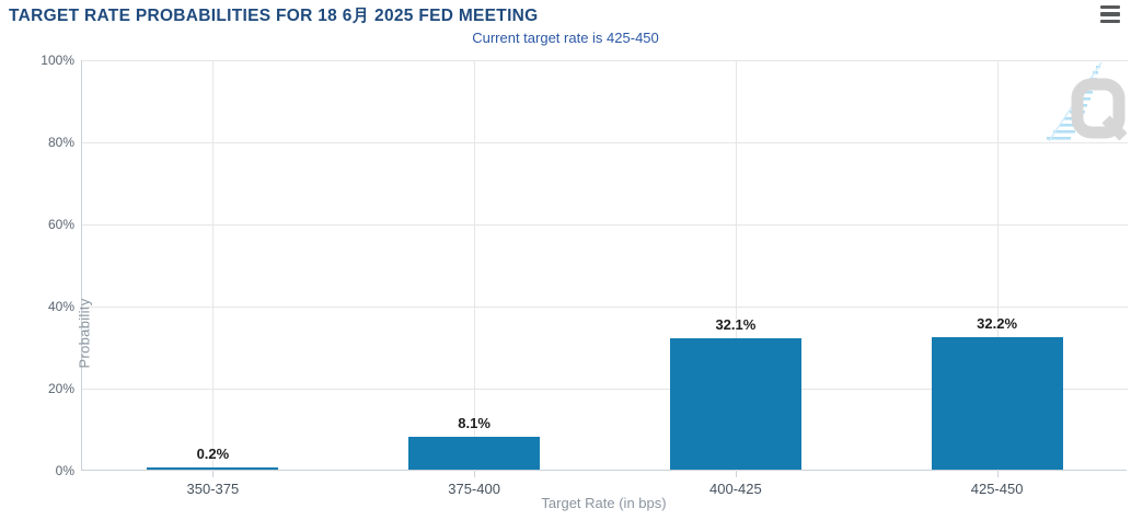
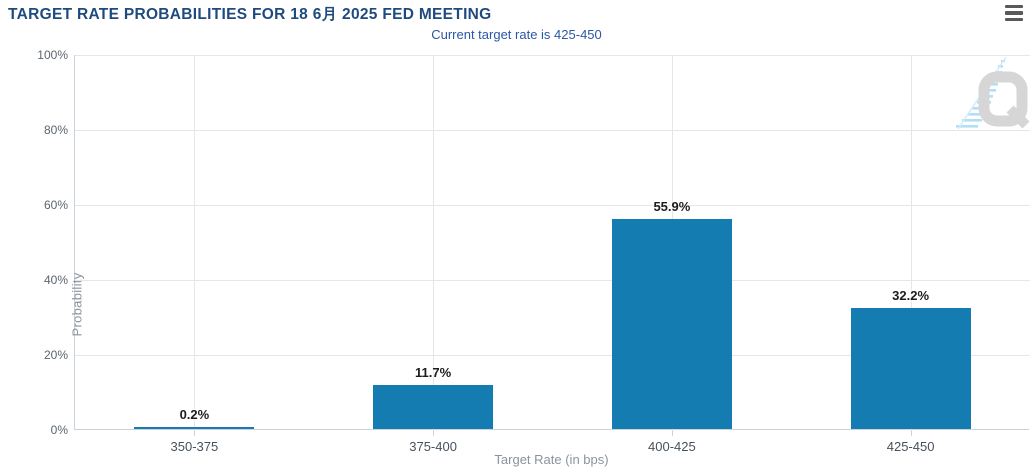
375-400: 8.1% -> 11.7%
400-425: 32.1% -> 55.9%
